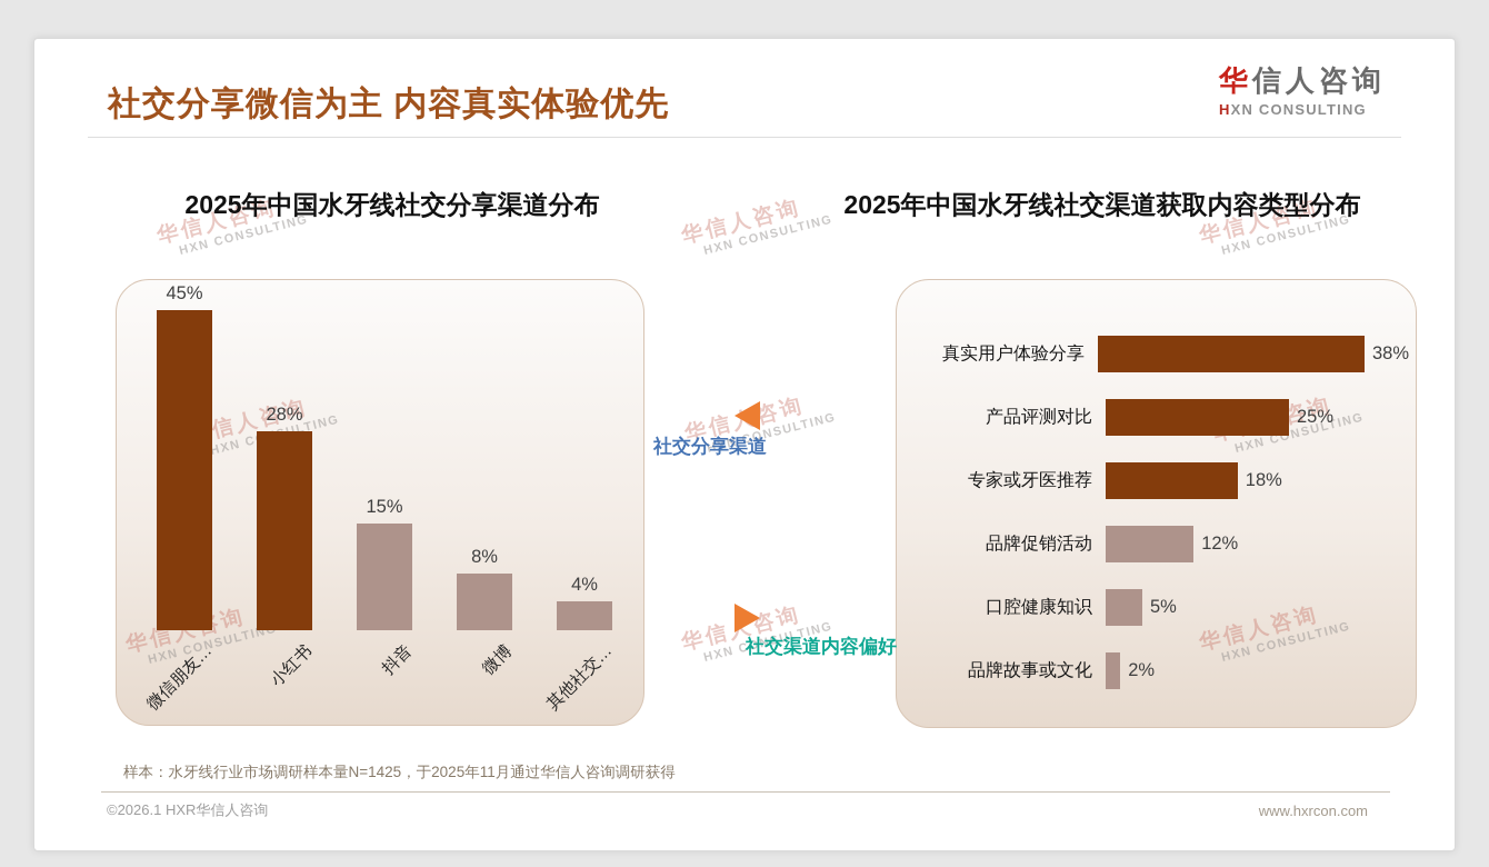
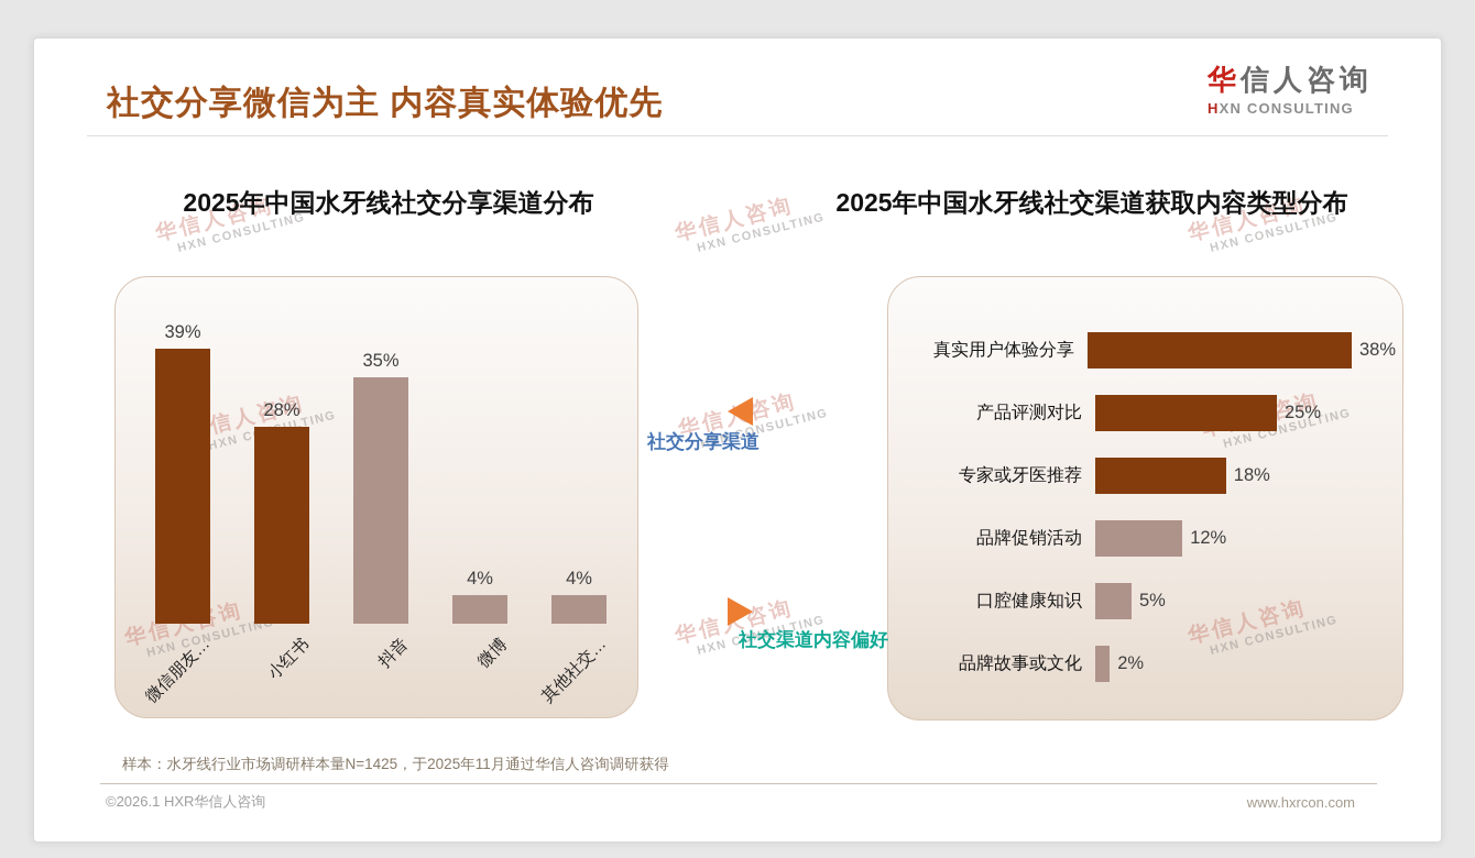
2025年中国水牙线社交分享渠道分布/微信朋友…: 45% -> 39%
2025年中国水牙线社交分享渠道分布/抖音: 15% -> 35%
2025年中国水牙线社交分享渠道分布/微博: 8% -> 4%
